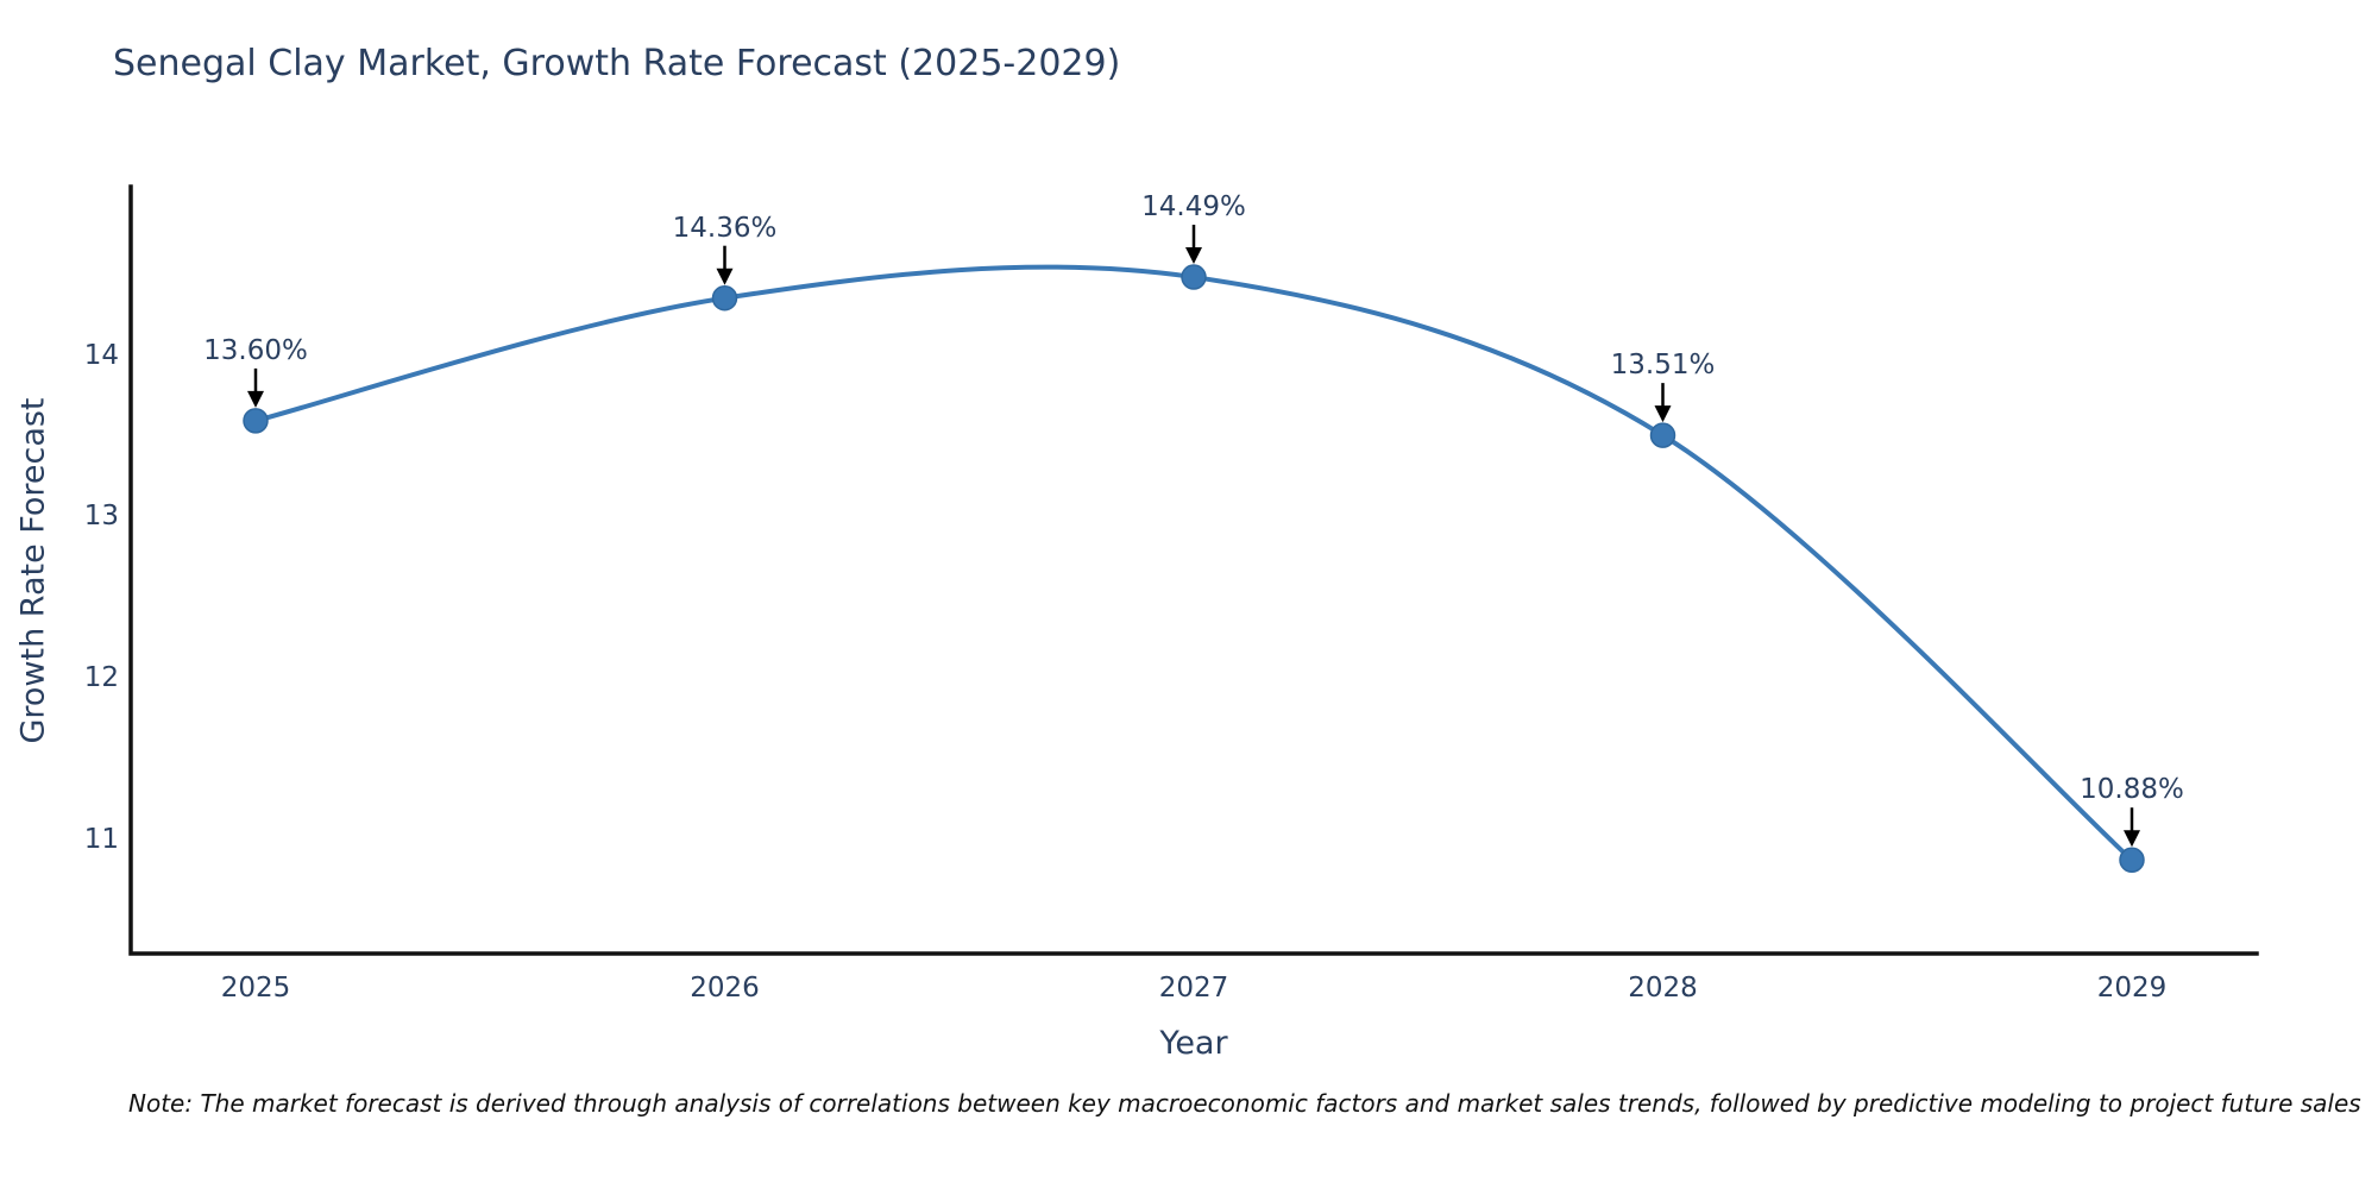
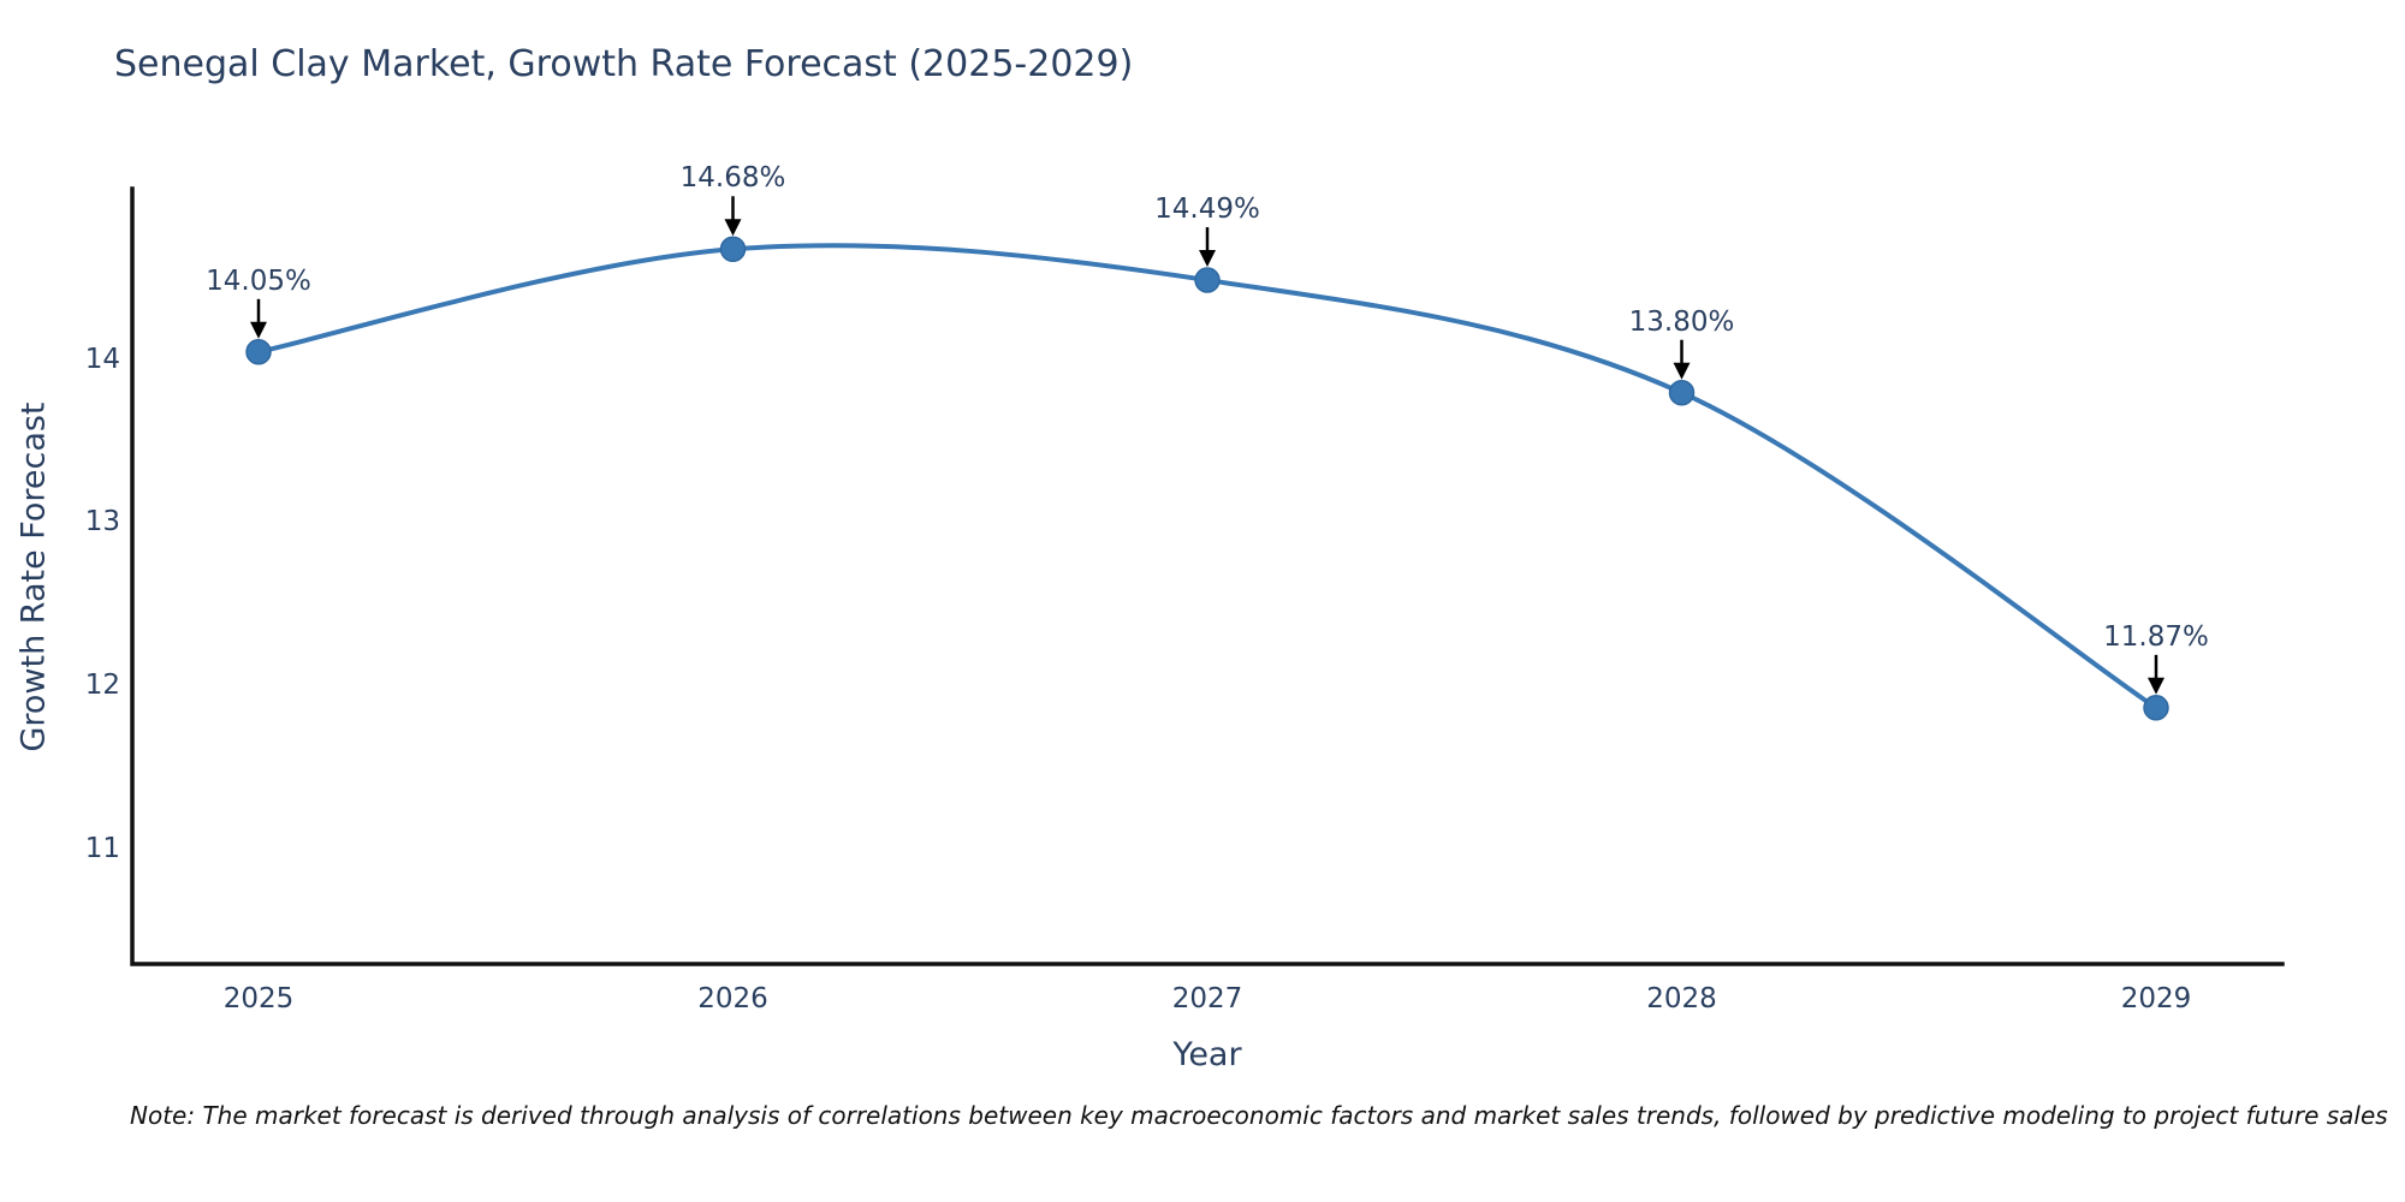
2025: 13.60% -> 14.05%
2026: 14.36% -> 14.68%
2028: 13.51% -> 13.80%
2029: 10.88% -> 11.87%
